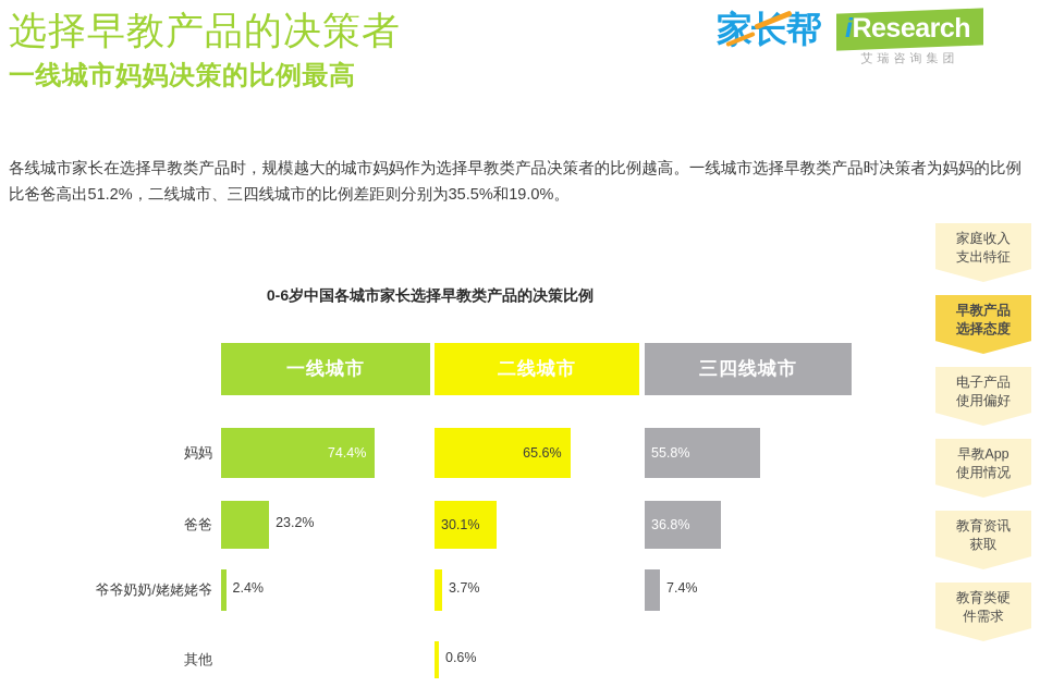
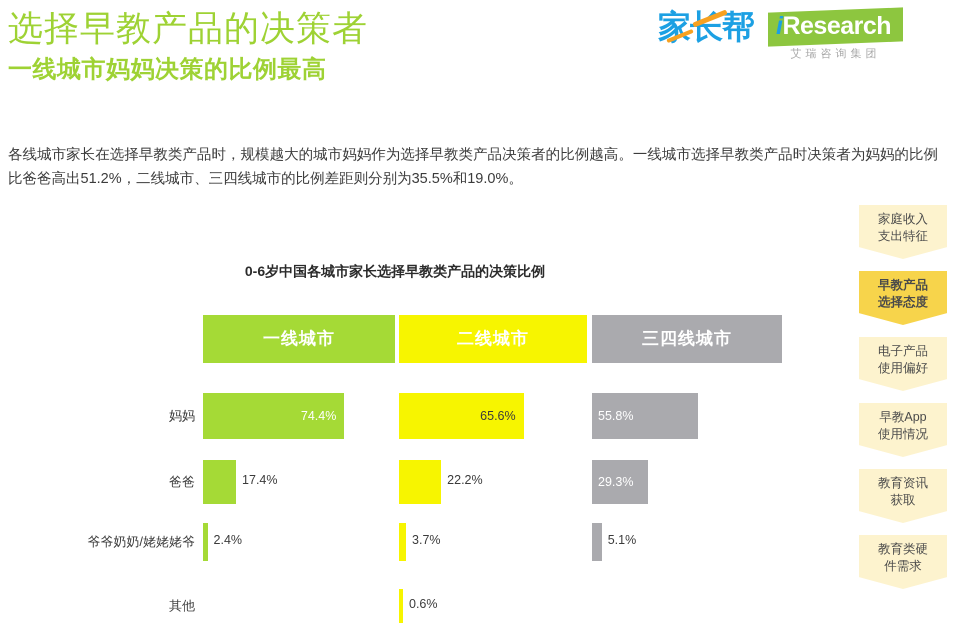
一线城市/爸爸: 23.2% -> 17.4%
二线城市/爸爸: 30.1% -> 22.2%
三四线城市/爸爸: 36.8% -> 29.3%
三四线城市/爷爷奶奶/姥姥姥爷: 7.4% -> 5.1%
